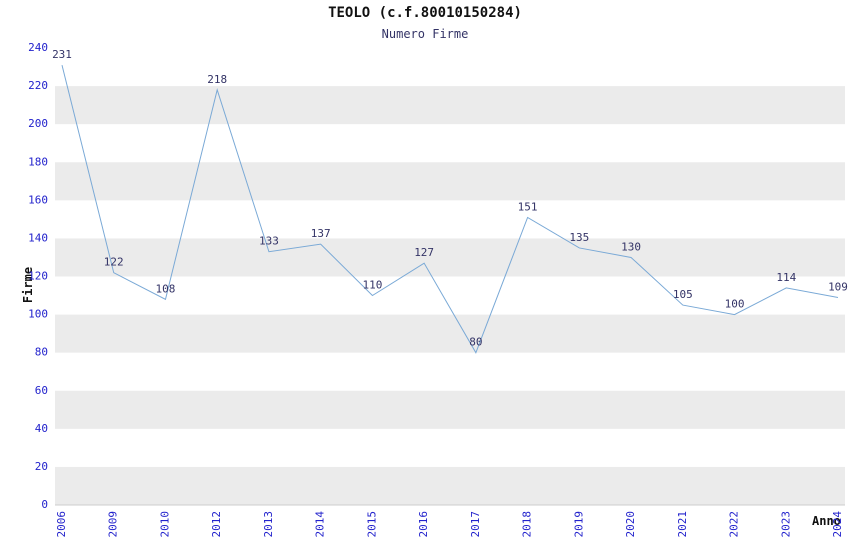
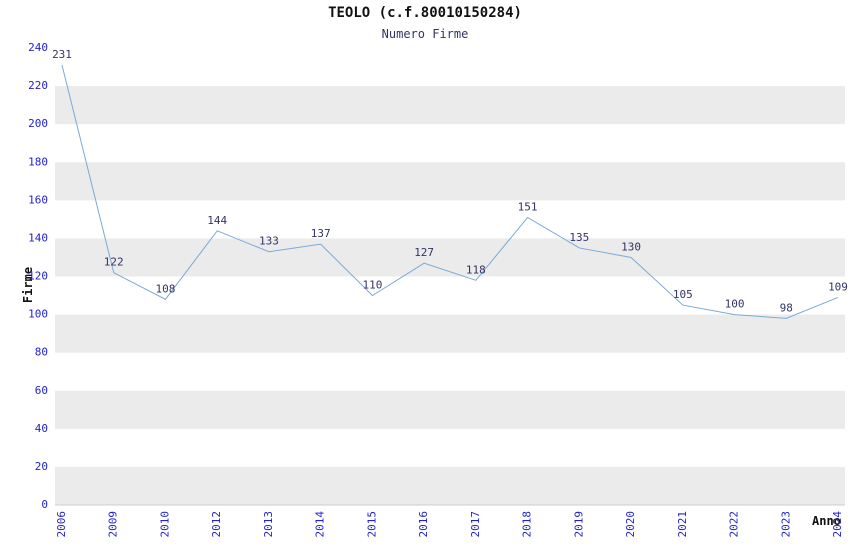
2012: 218 -> 144
2017: 80 -> 118
2023: 114 -> 98
